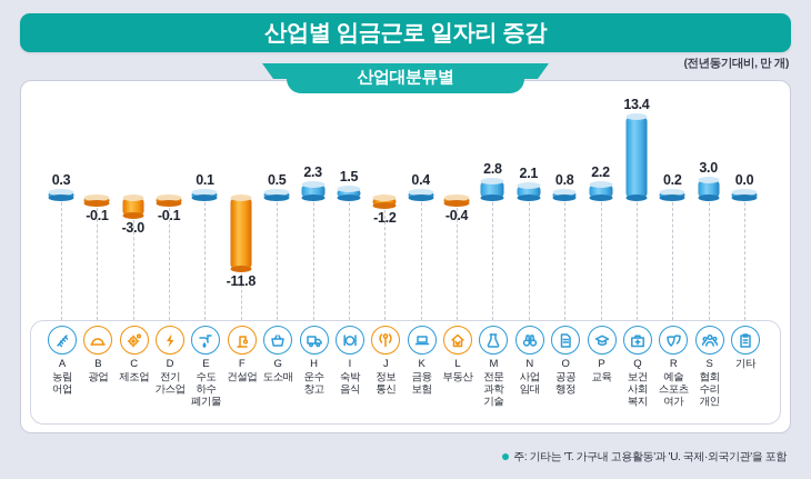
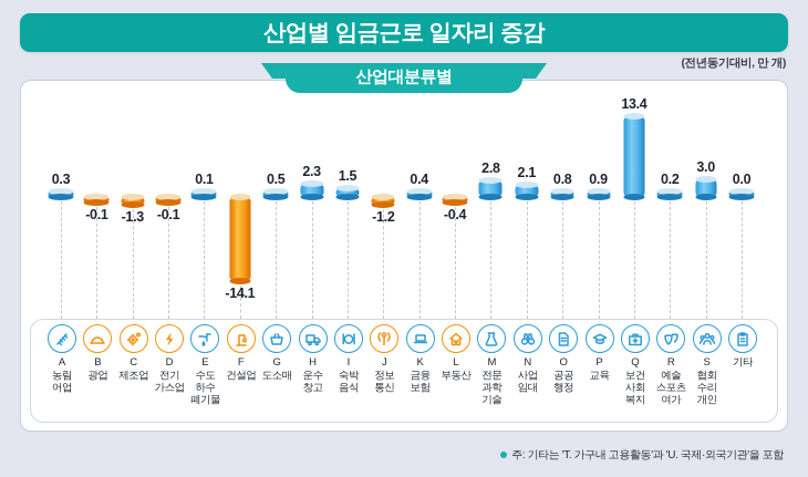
C 제조업: -3.0 -> -1.3
F 건설업: -11.8 -> -14.1
P 교육: 2.2 -> 0.9
